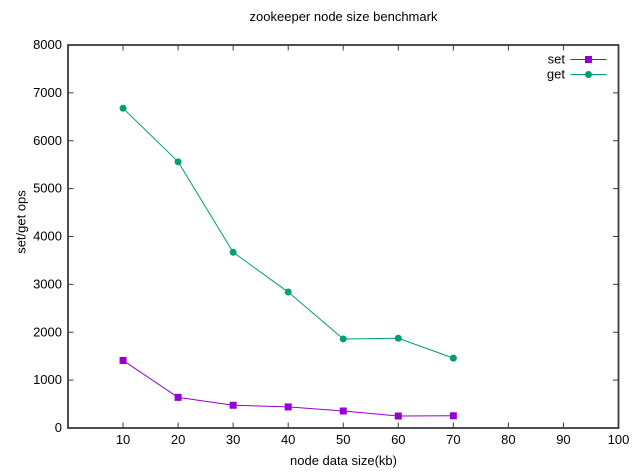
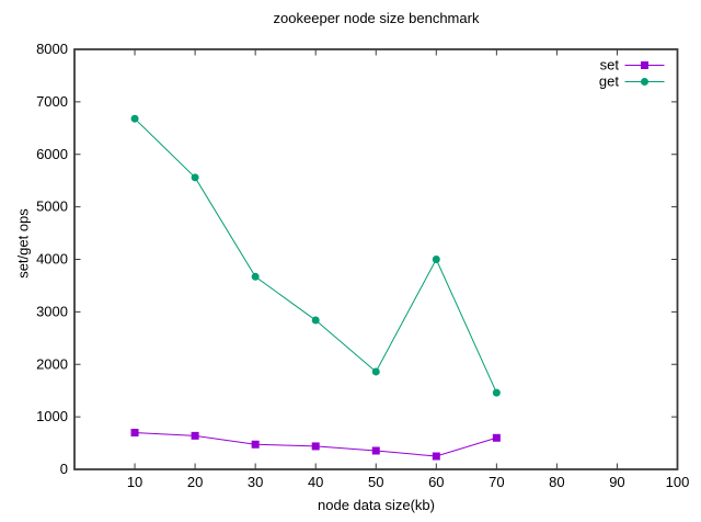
set/10: 1400 -> 700
get/60: 1900 -> 4000
set/70: 300 -> 600
